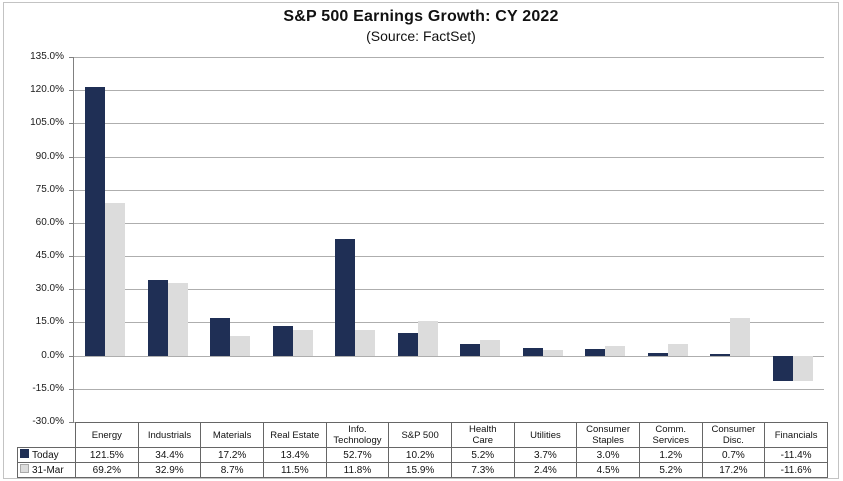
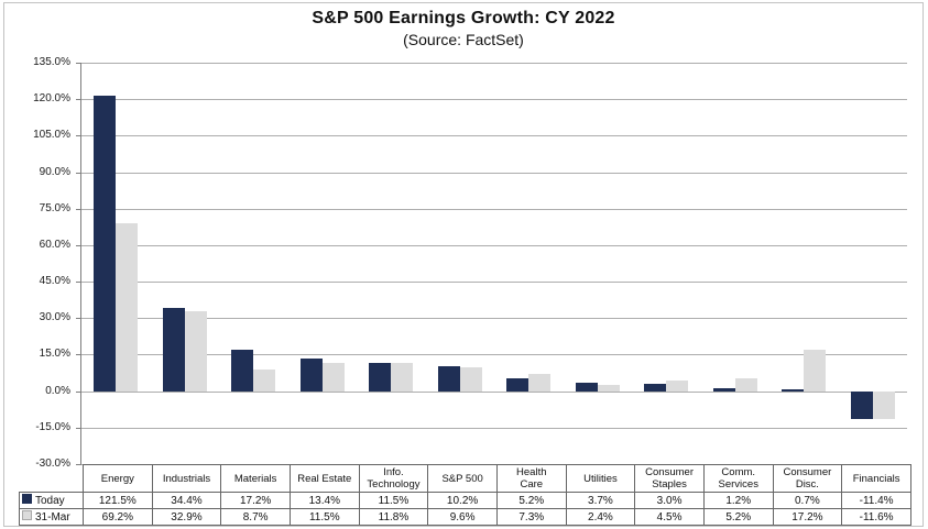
Today/Info. Technology: 52.7% -> 11.5%
31-Mar/S&P 500: 15.9% -> 9.6%
